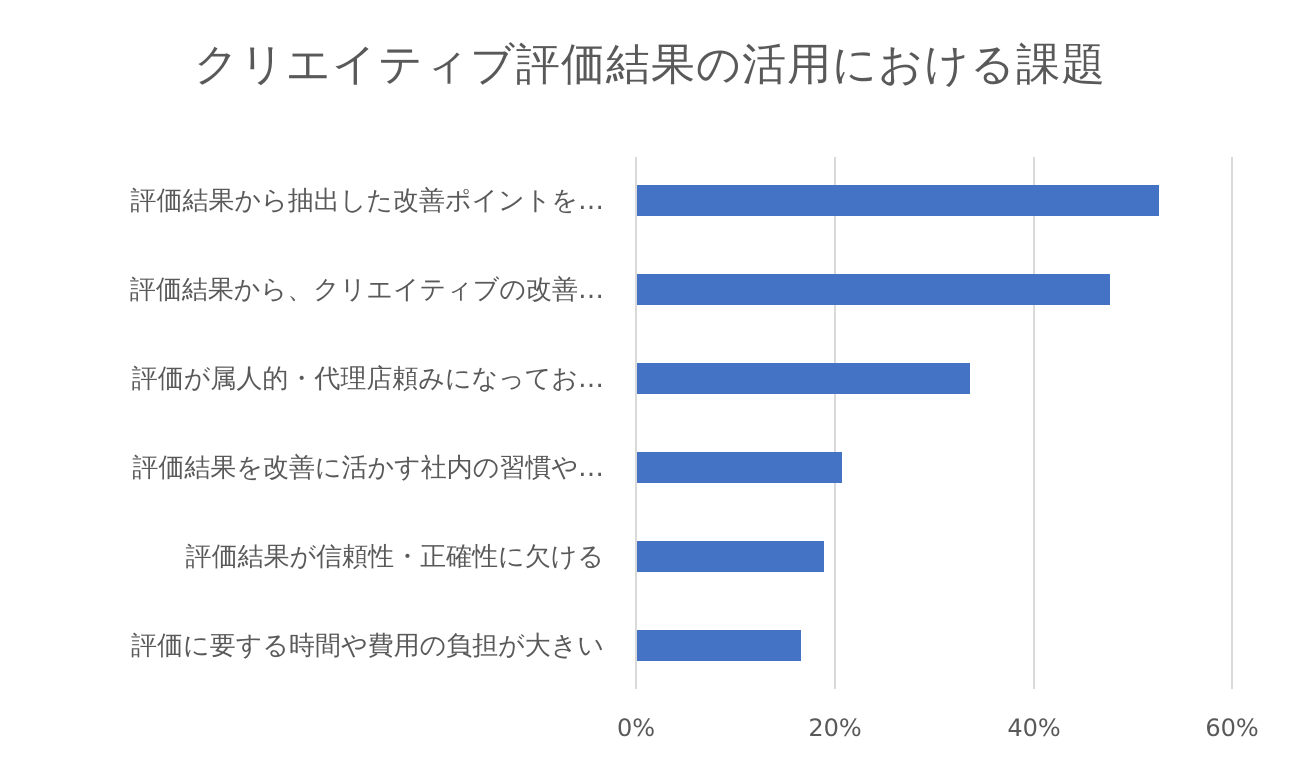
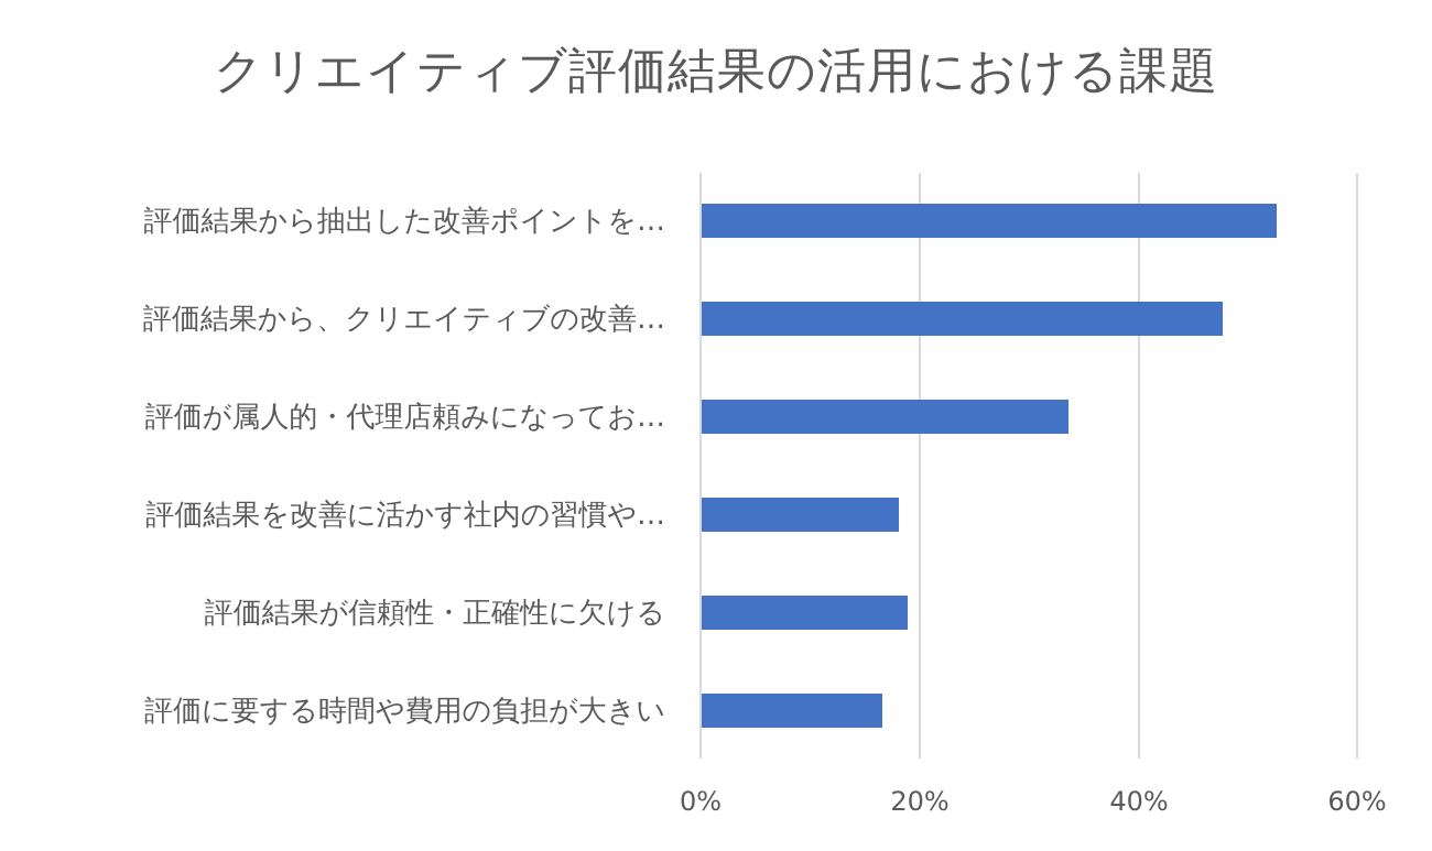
評価結果を改善に活かす社内の習慣や…: 21% -> 18%
